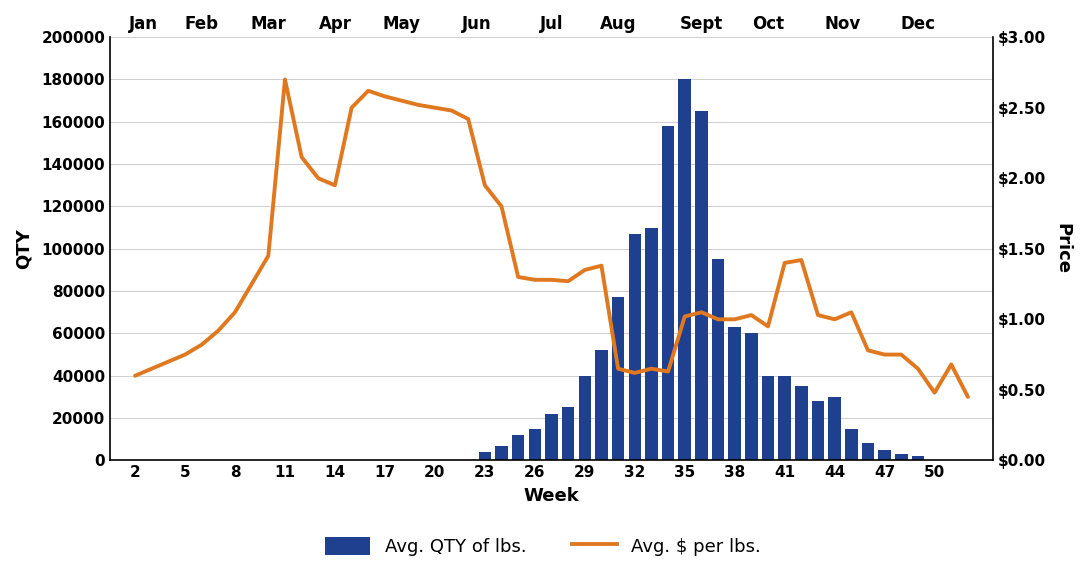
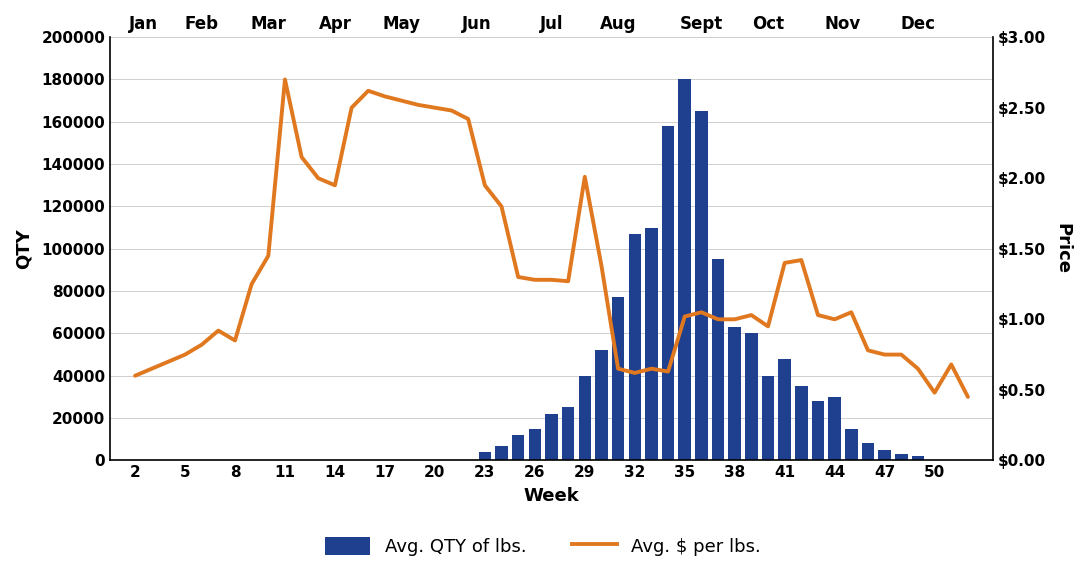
Avg. $ per lbs./8: $1.05 -> $0.85
Avg. $ per lbs./29: $1.35 -> $2.01
Avg. QTY of lbs./41: 40000 -> 48000
